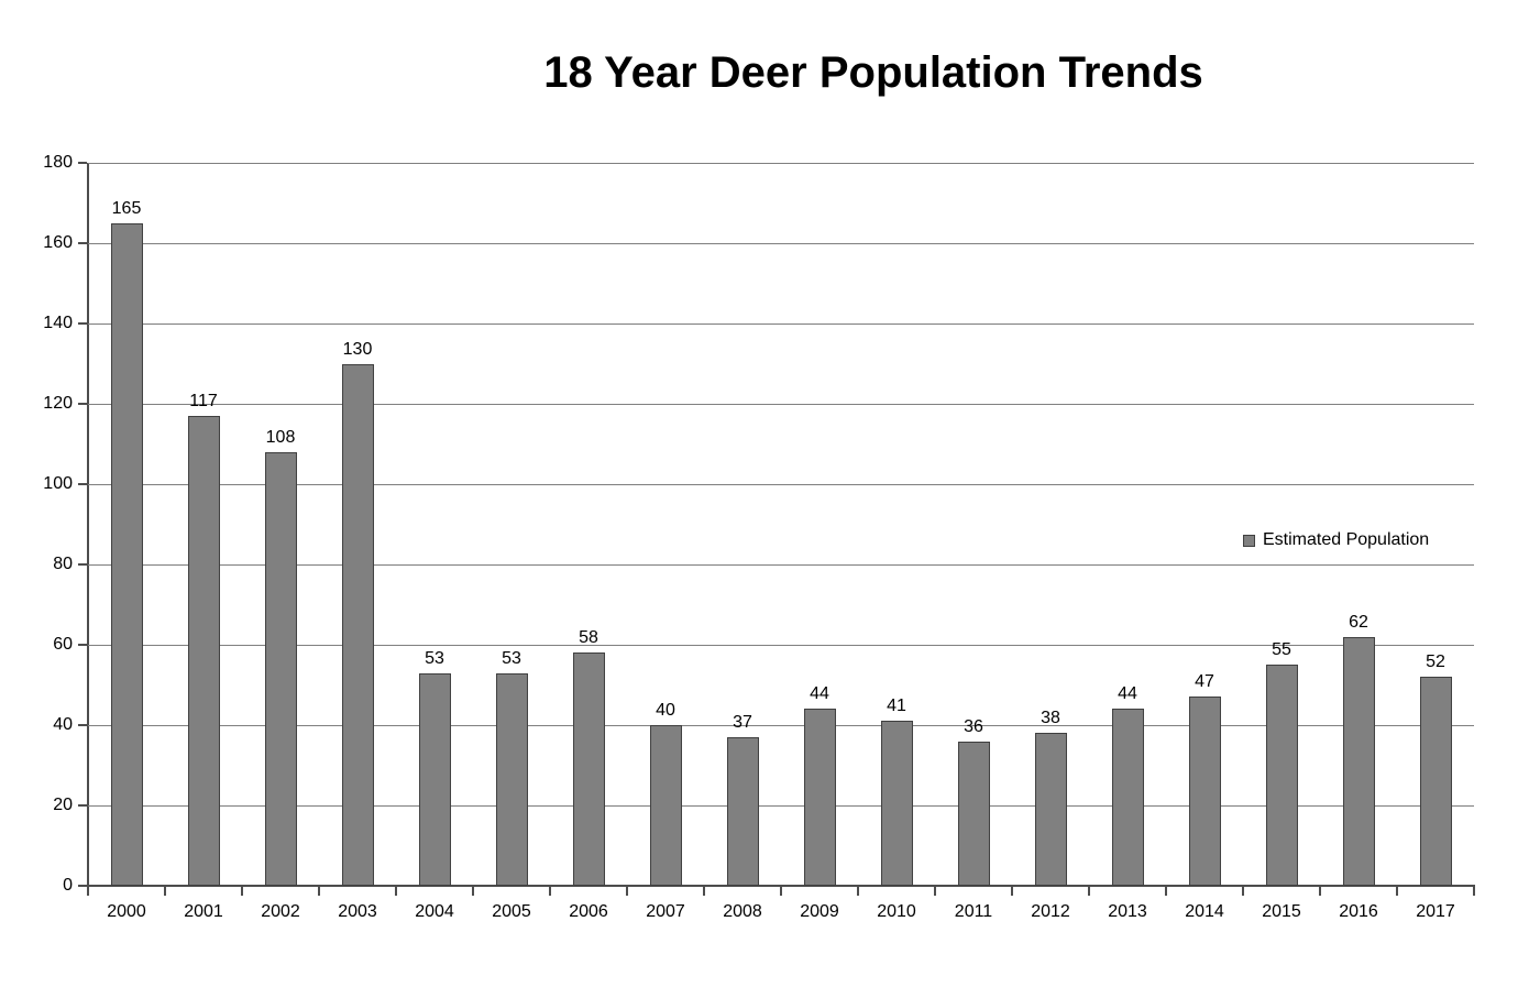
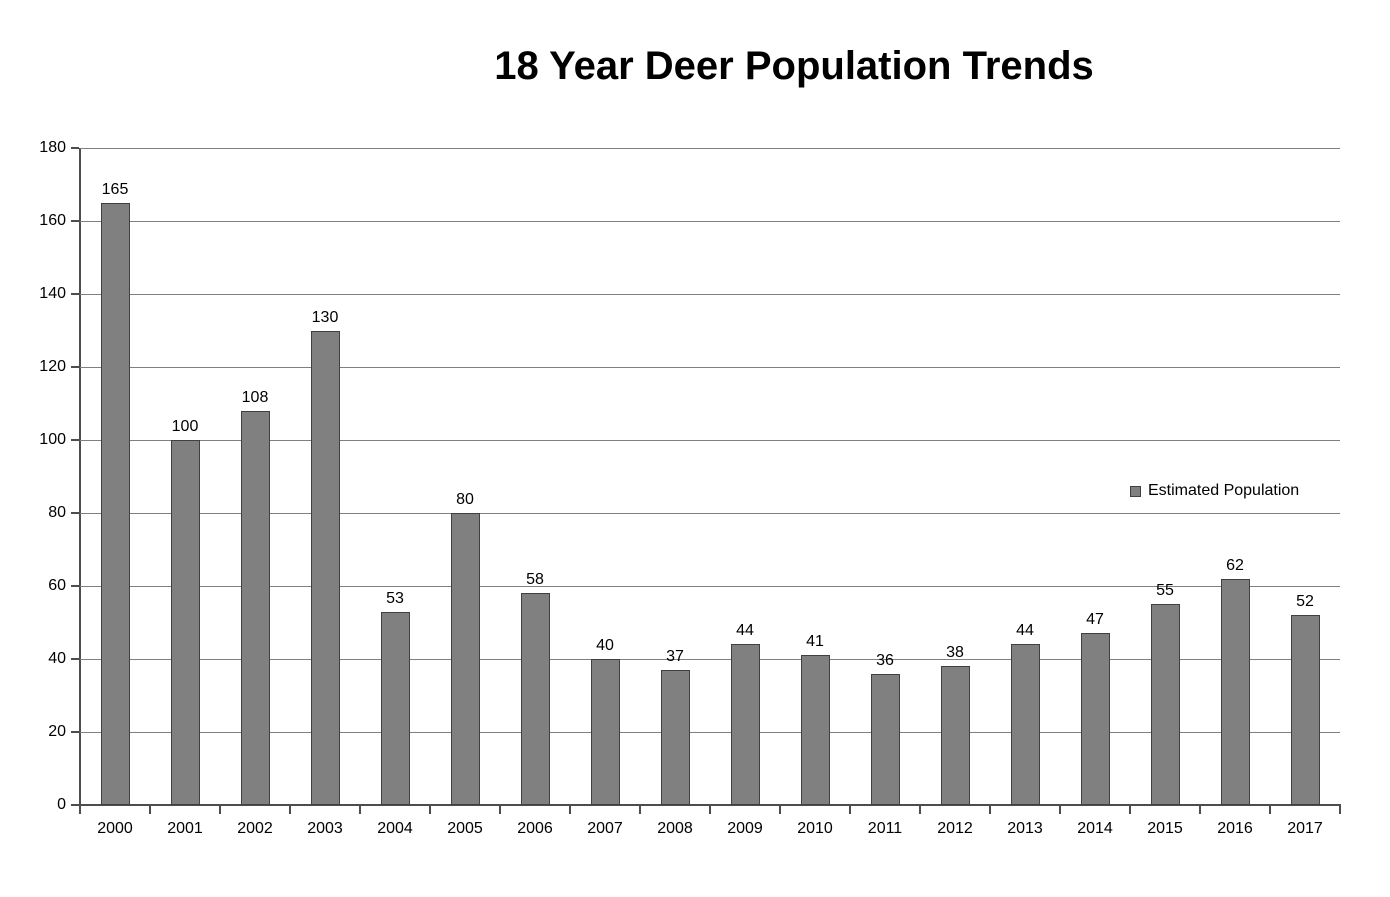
2001: 117 -> 100
2005: 53 -> 80
